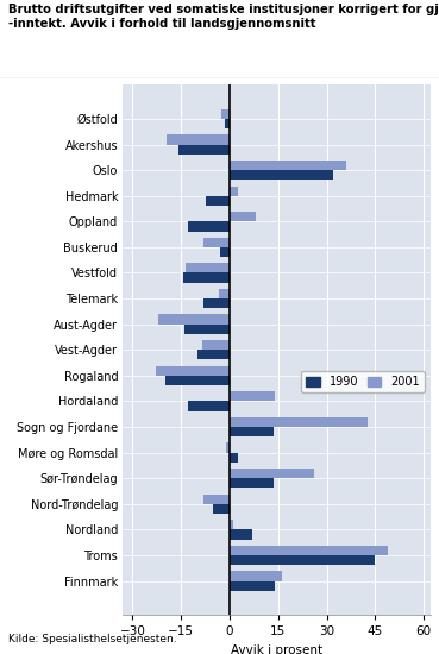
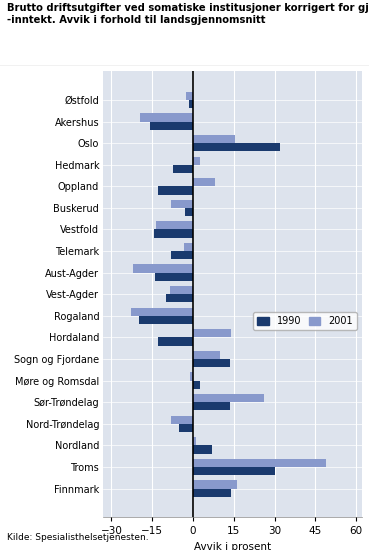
2001/Oslo: 36.0 -> 15.5
2001/Sogn og Fjordane: 42.5 -> 10.0
1990/Troms: 45.0 -> 30.0
